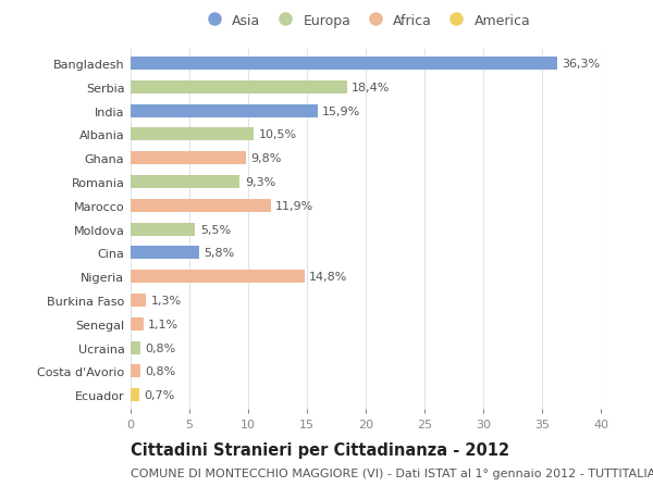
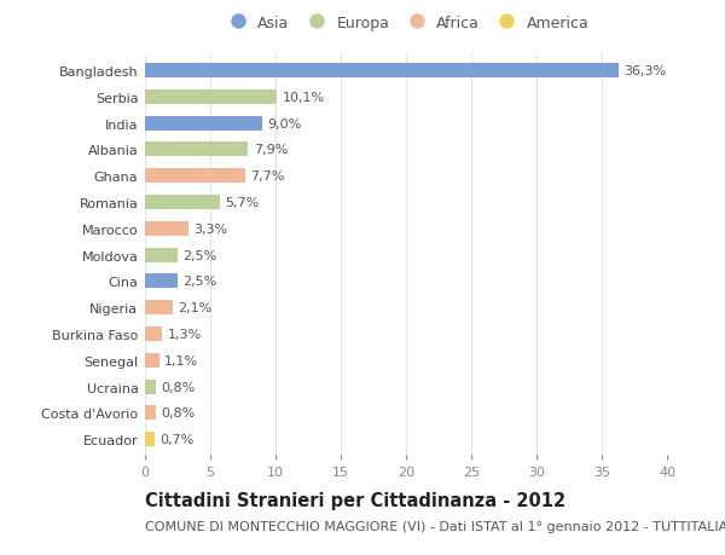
Serbia: 18,4% -> 10,1%
India: 15,9% -> 9,0%
Albania: 10,5% -> 7,9%
Ghana: 9,8% -> 7,7%
Romania: 9,3% -> 5,7%
Marocco: 11,9% -> 3,3%
Moldova: 5,5% -> 2,5%
Cina: 5,8% -> 2,5%
Nigeria: 14,8% -> 2,1%
